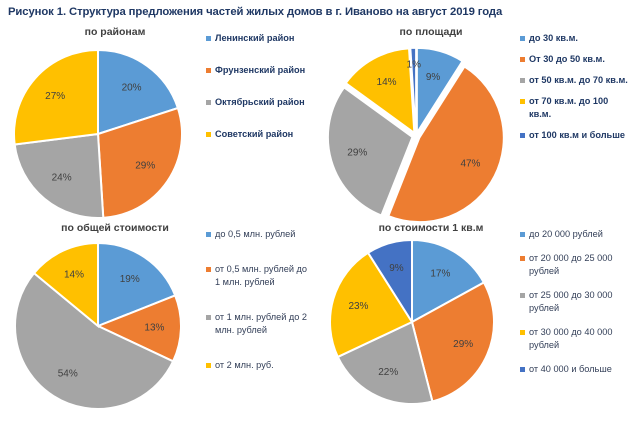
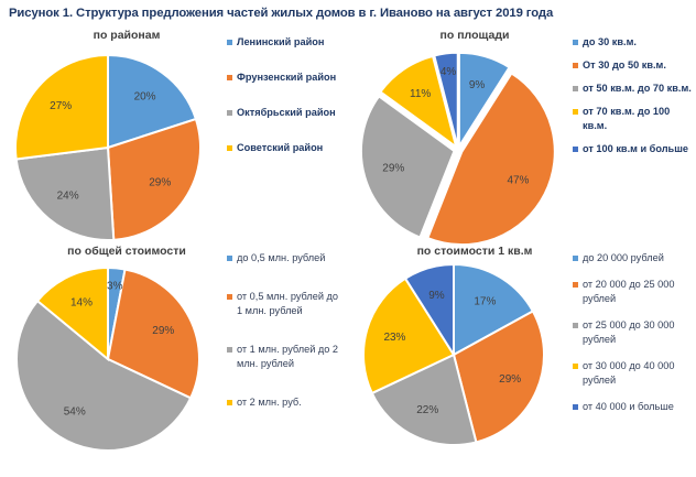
по площади/от 70 кв.м. до 100 кв.м.: 14% -> 11%
по площади/от 100 кв.м и больше: 1% -> 4%
по общей стоимости/до 0,5 млн. рублей: 19% -> 3%
по общей стоимости/от 0,5 млн. рублей до 1 млн. рублей: 13% -> 29%
